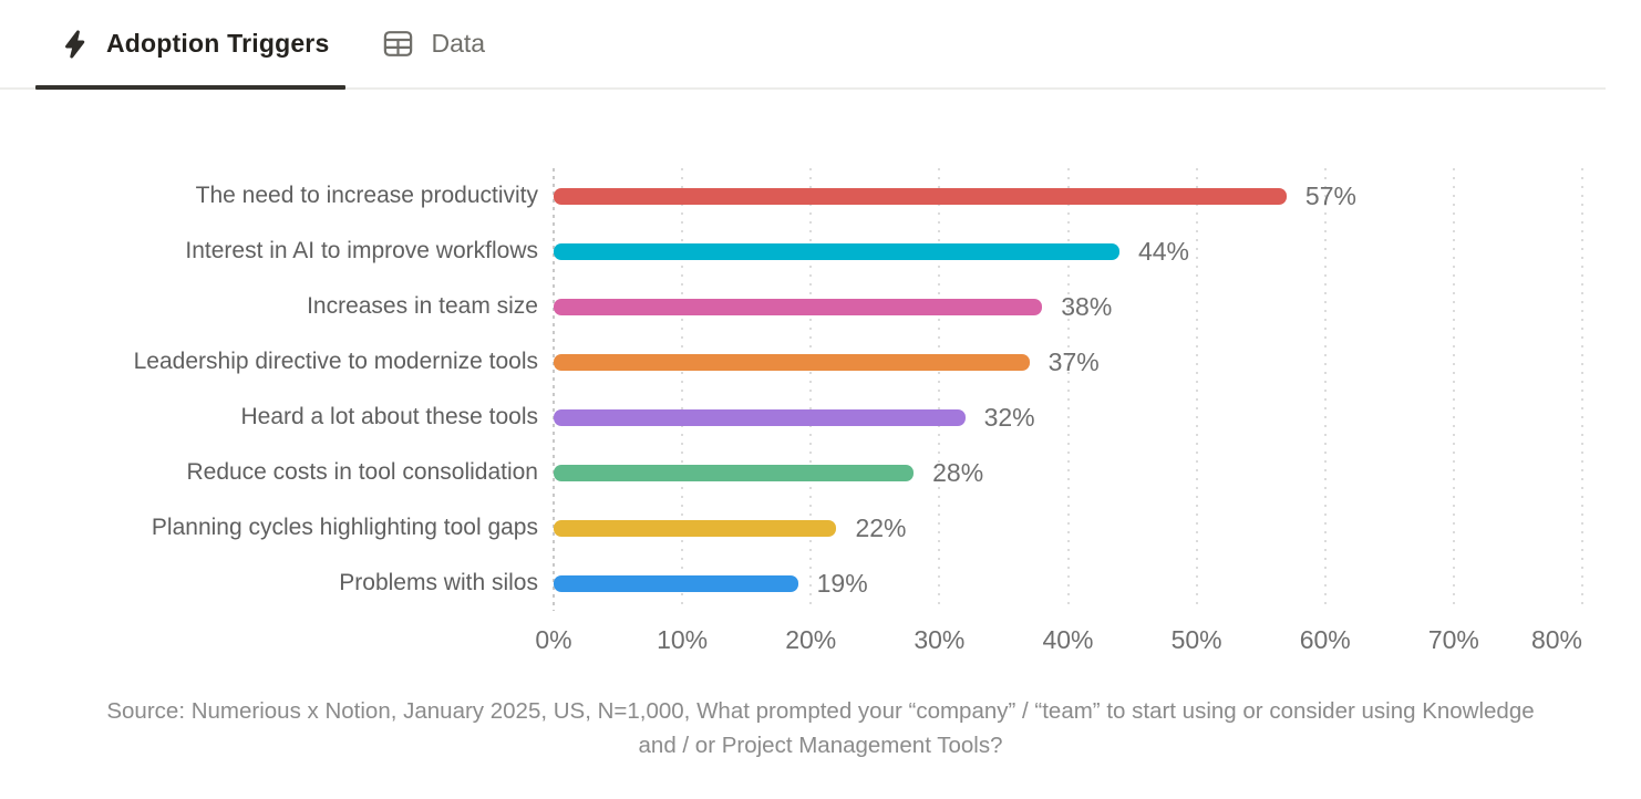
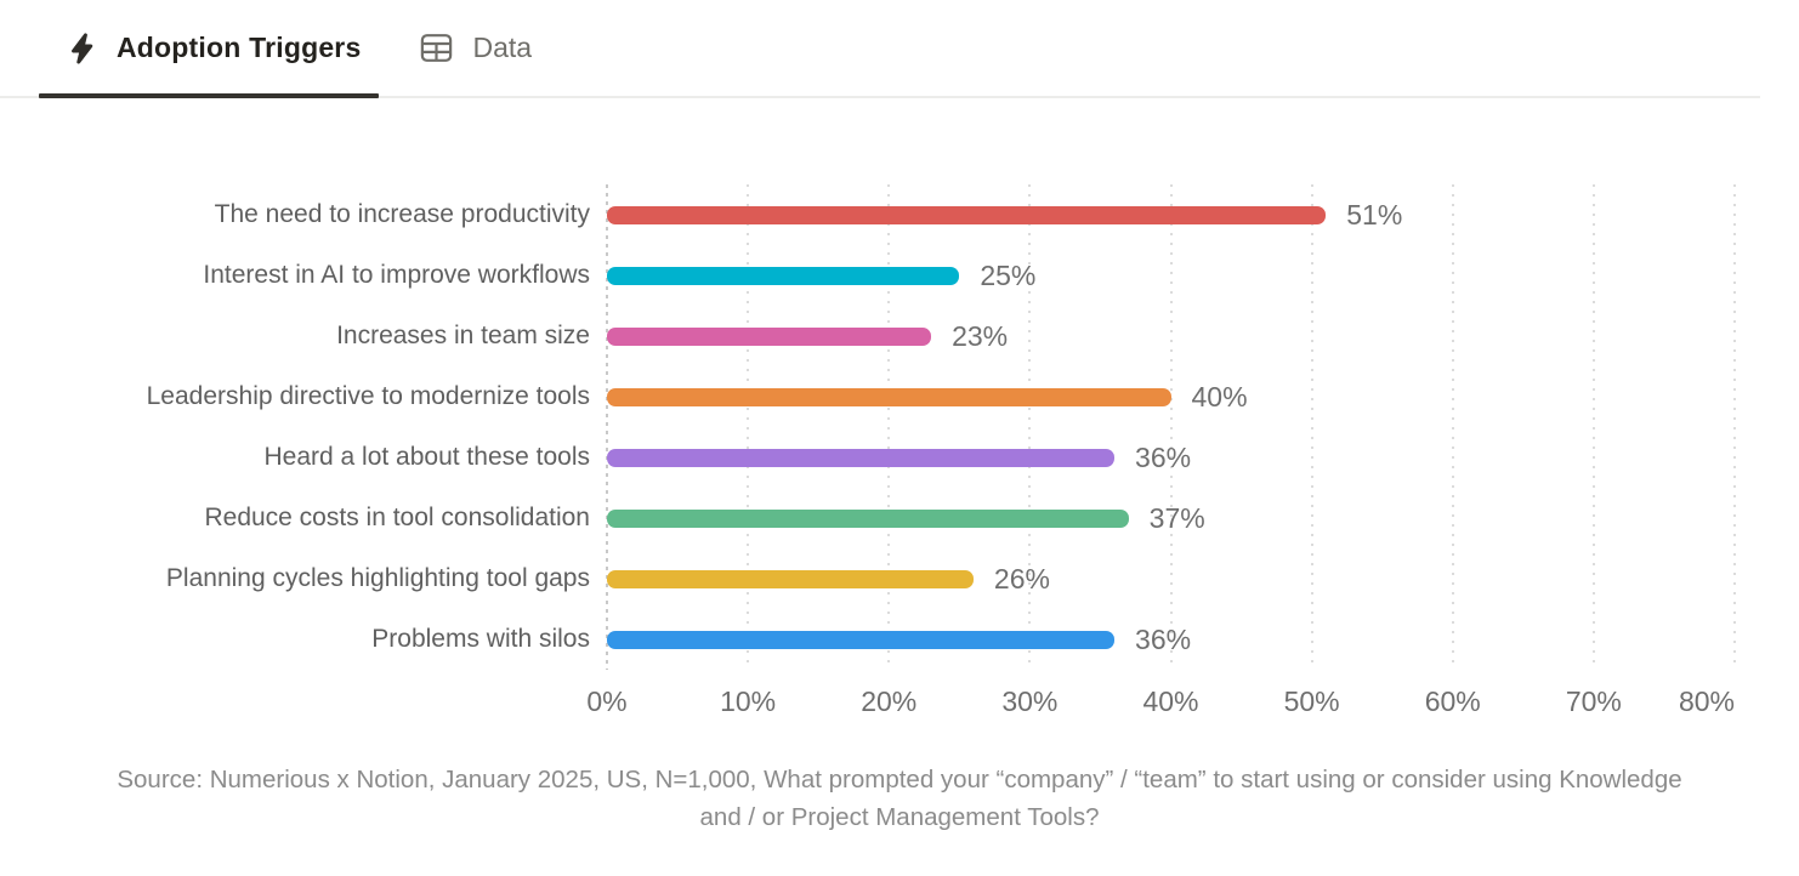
The need to increase productivity: 57% -> 51%
Interest in AI to improve workflows: 44% -> 25%
Increases in team size: 38% -> 23%
Leadership directive to modernize tools: 37% -> 40%
Heard a lot about these tools: 32% -> 36%
Reduce costs in tool consolidation: 28% -> 37%
Planning cycles highlighting tool gaps: 22% -> 26%
Problems with silos: 19% -> 36%
